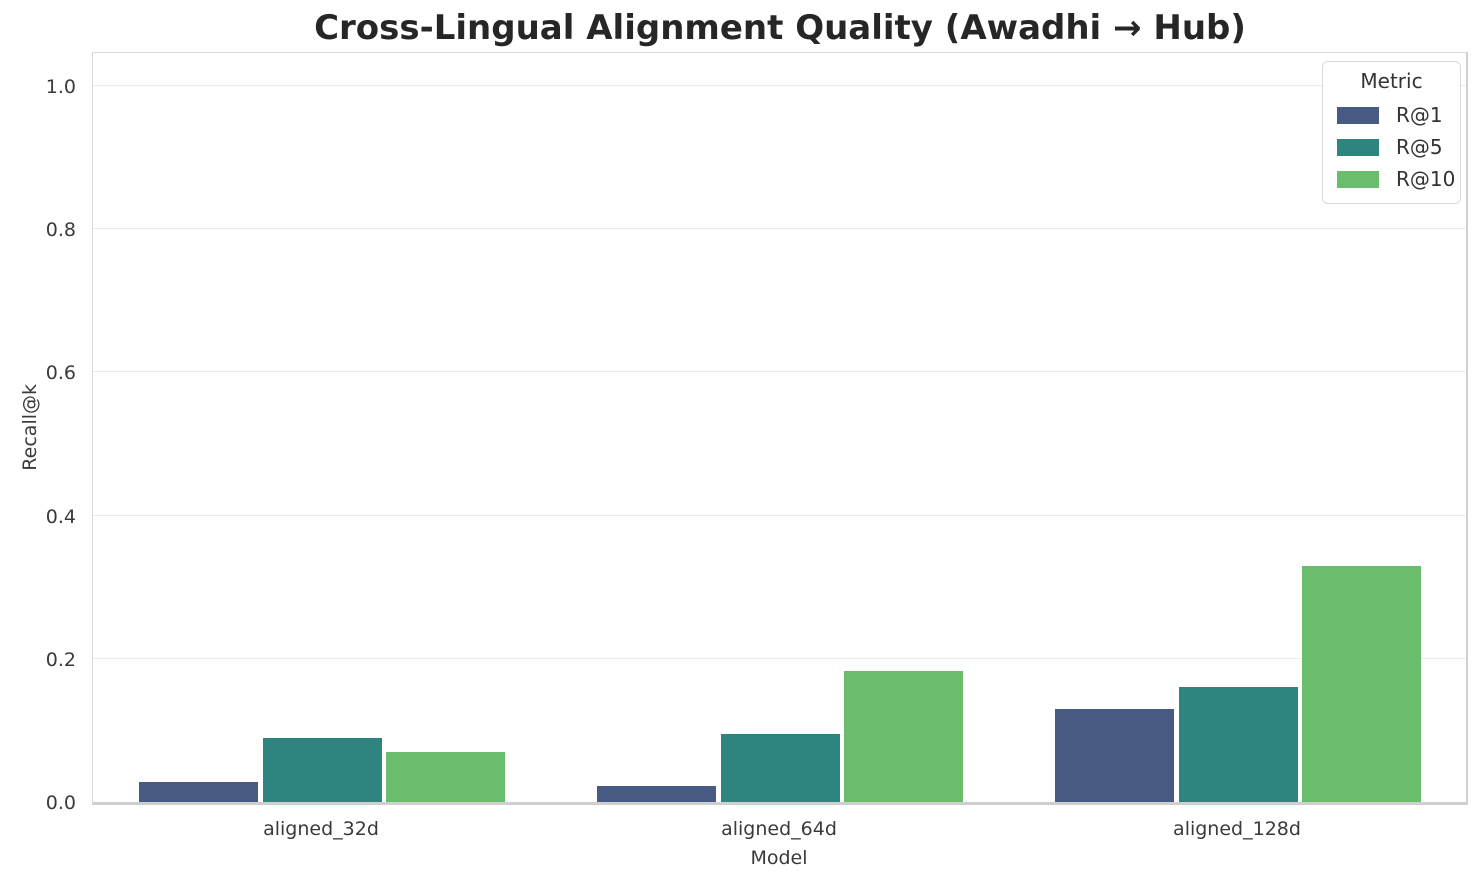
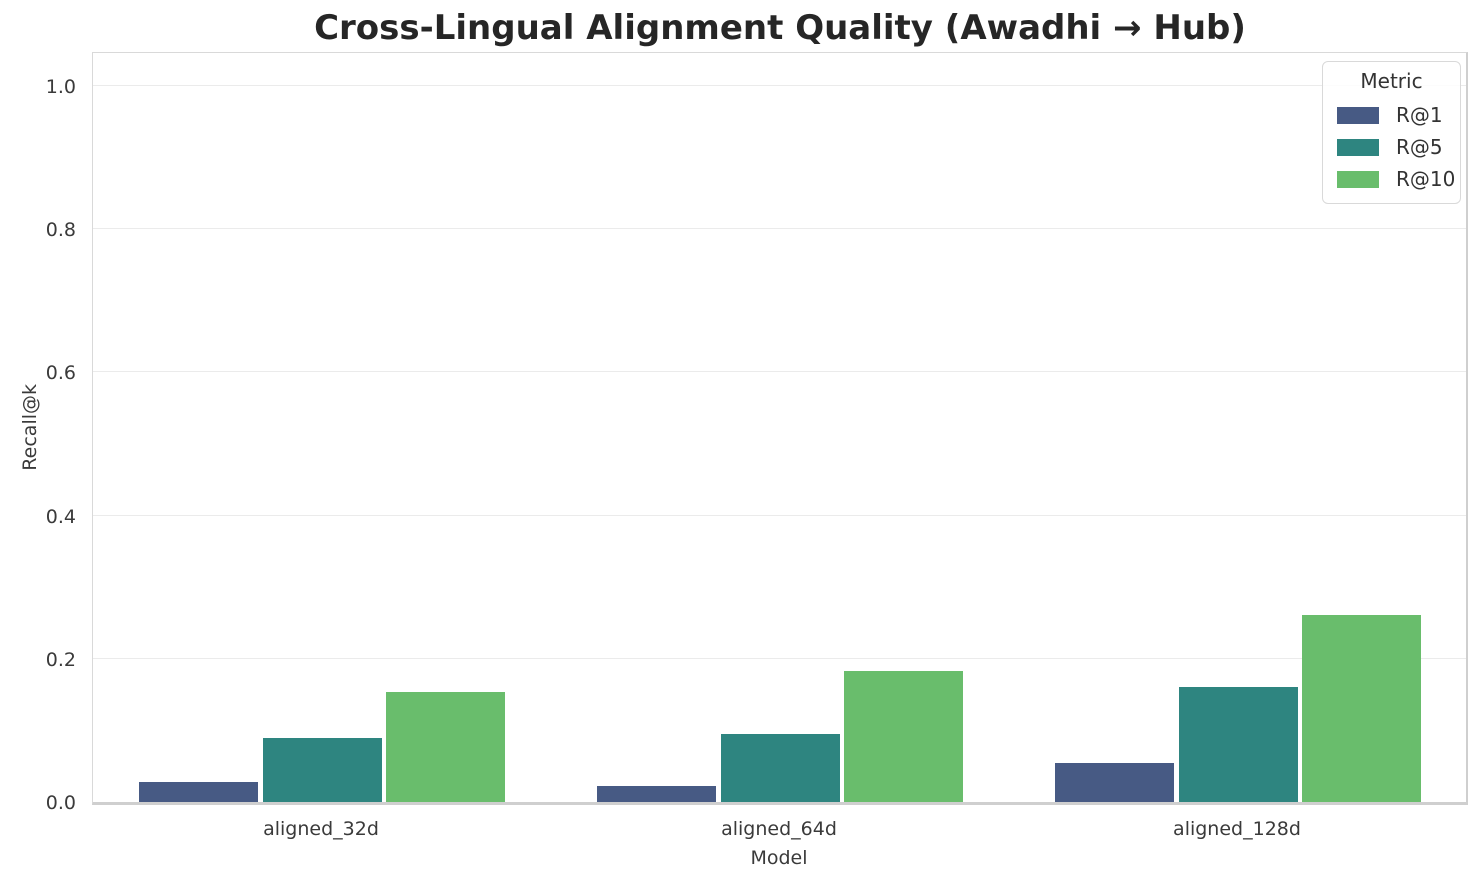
R@10/aligned_32d: 0.07 -> 0.15
R@1/aligned_128d: 0.13 -> 0.05
R@10/aligned_128d: 0.33 -> 0.26
